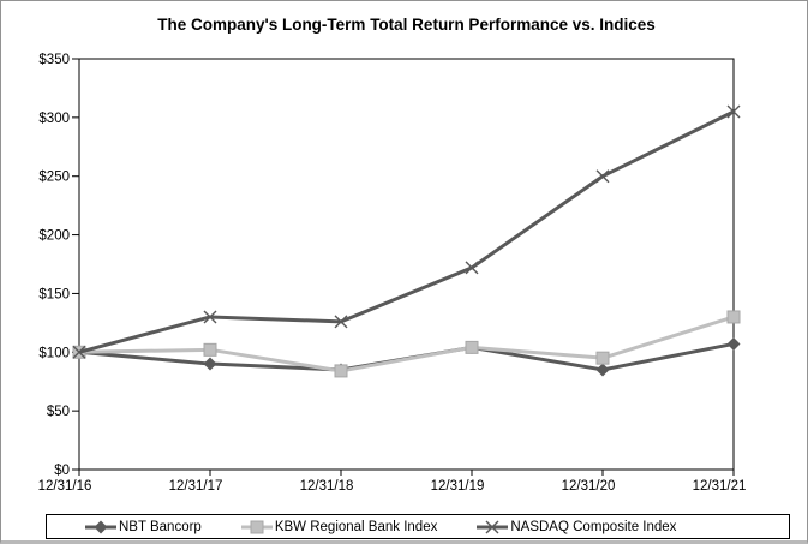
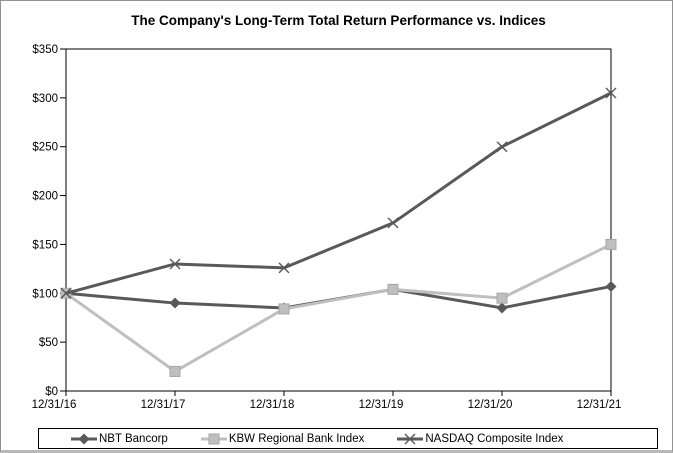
KBW Regional Bank Index/12/31/17: $100 -> $20
KBW Regional Bank Index/12/31/21: $130 -> $150
